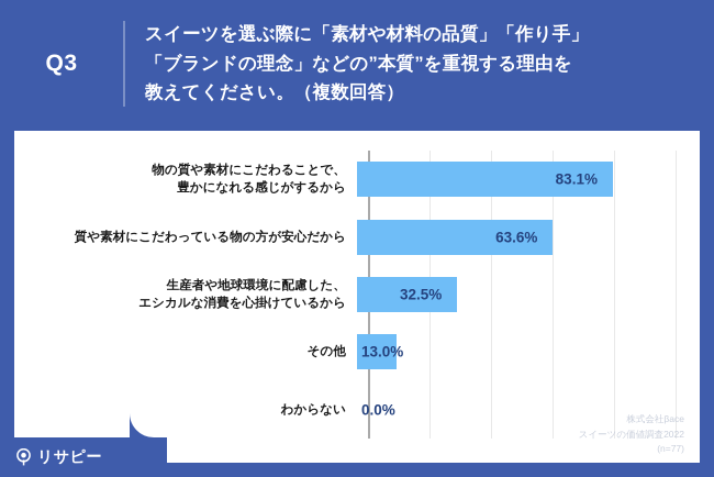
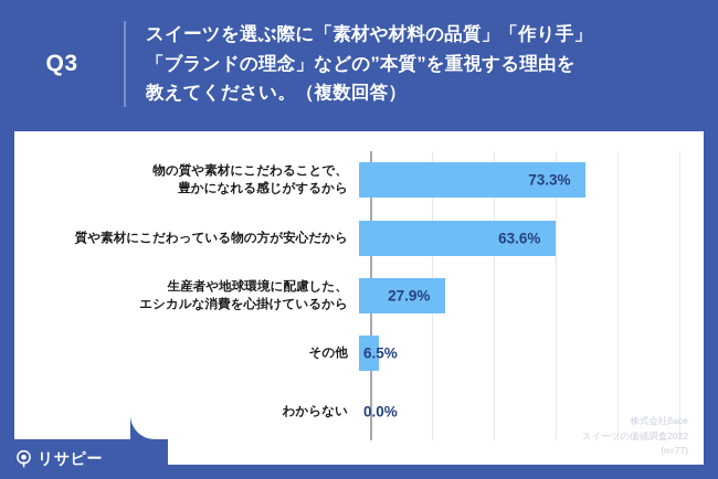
物の質や素材にこだわることで、 豊かになれる感じがするから: 83.1% -> 73.3%
生産者や地球環境に配慮した、 エシカルな消費を心掛けているから: 32.5% -> 27.9%
その他: 13.0% -> 6.5%
